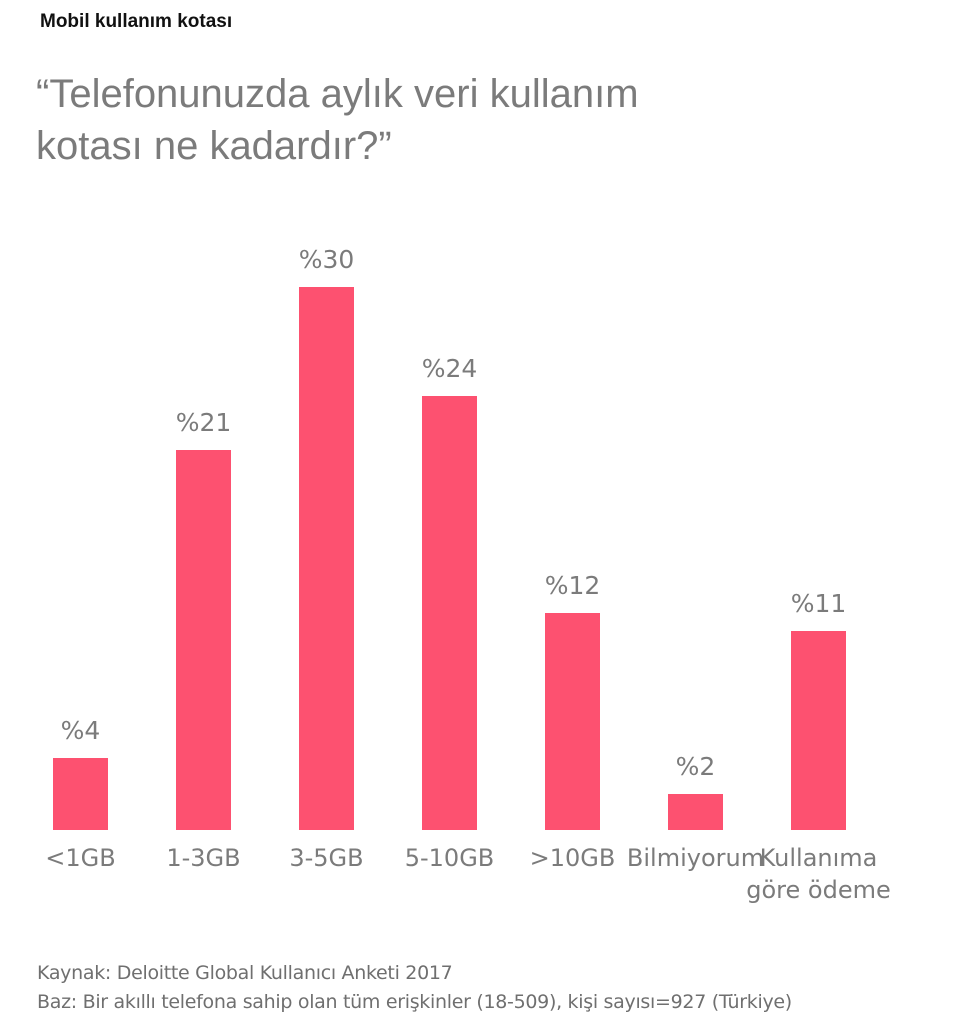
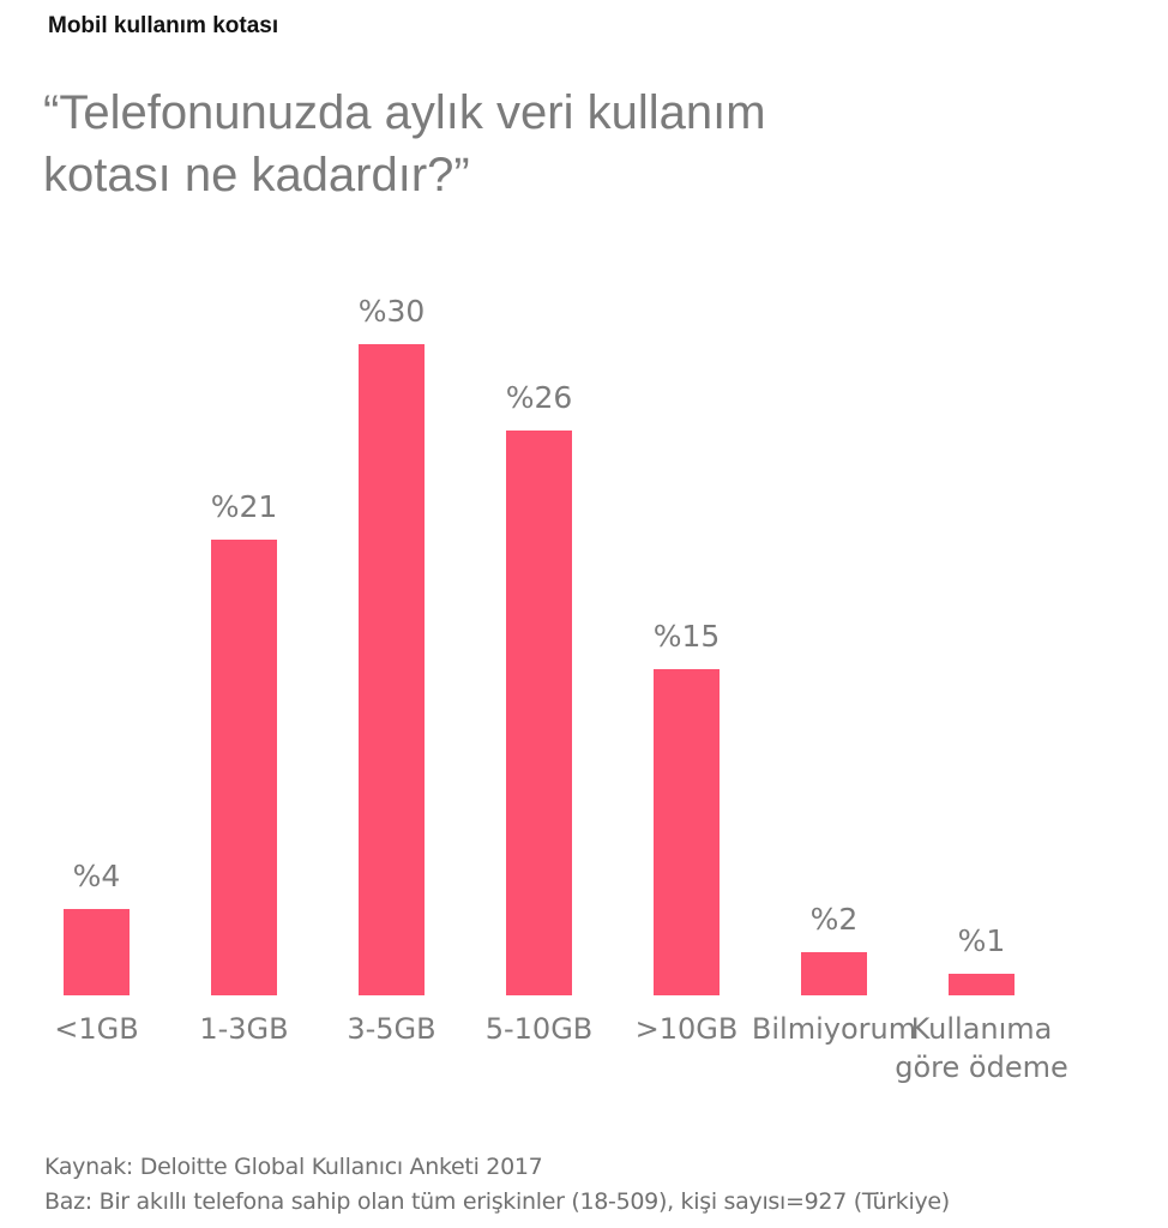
5-10GB: 24 -> 26
>10GB: 12 -> 15
Kullanıma göre ödeme: 11 -> 1
